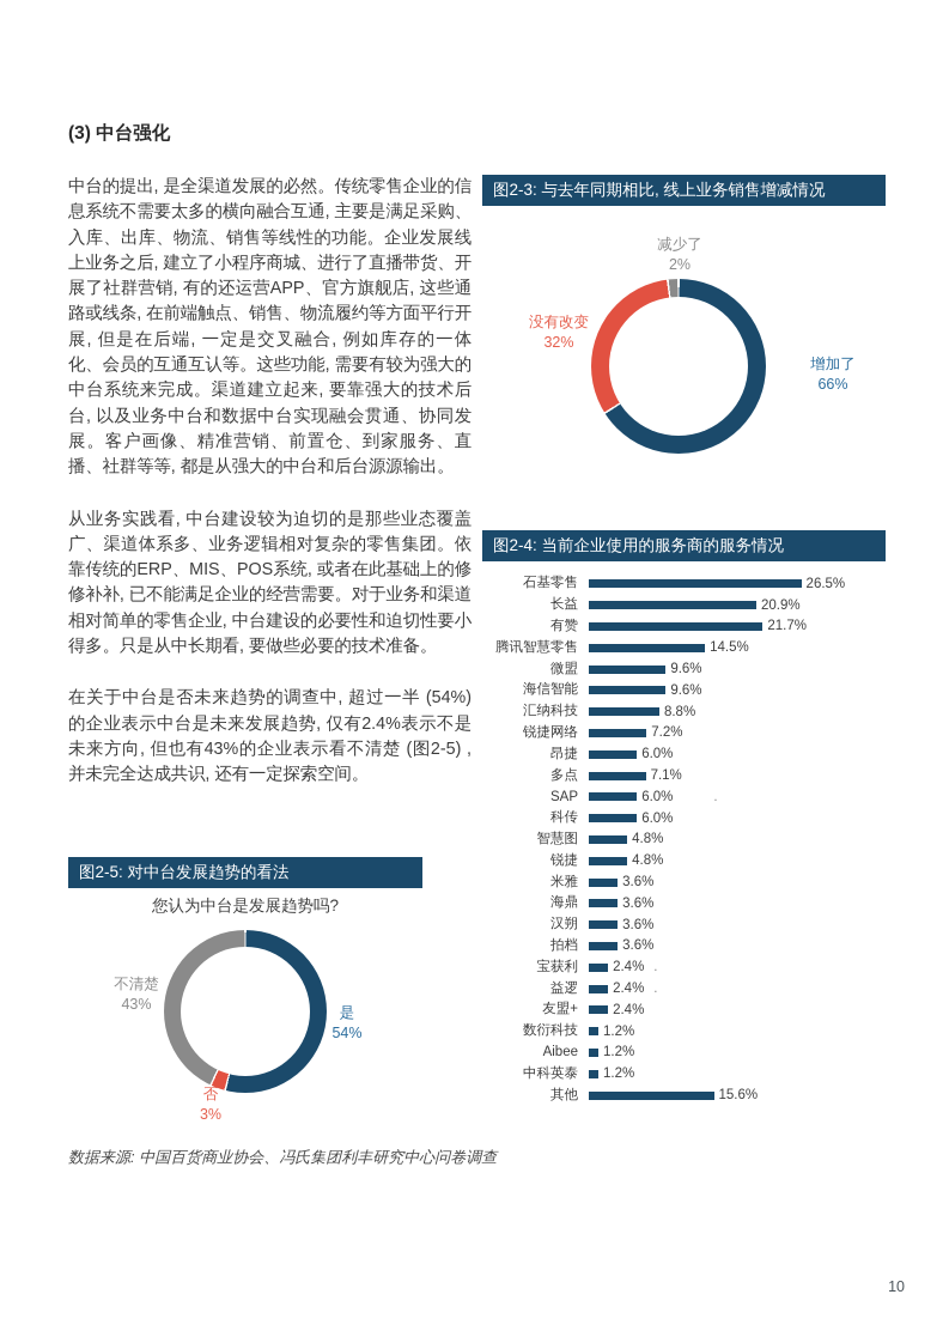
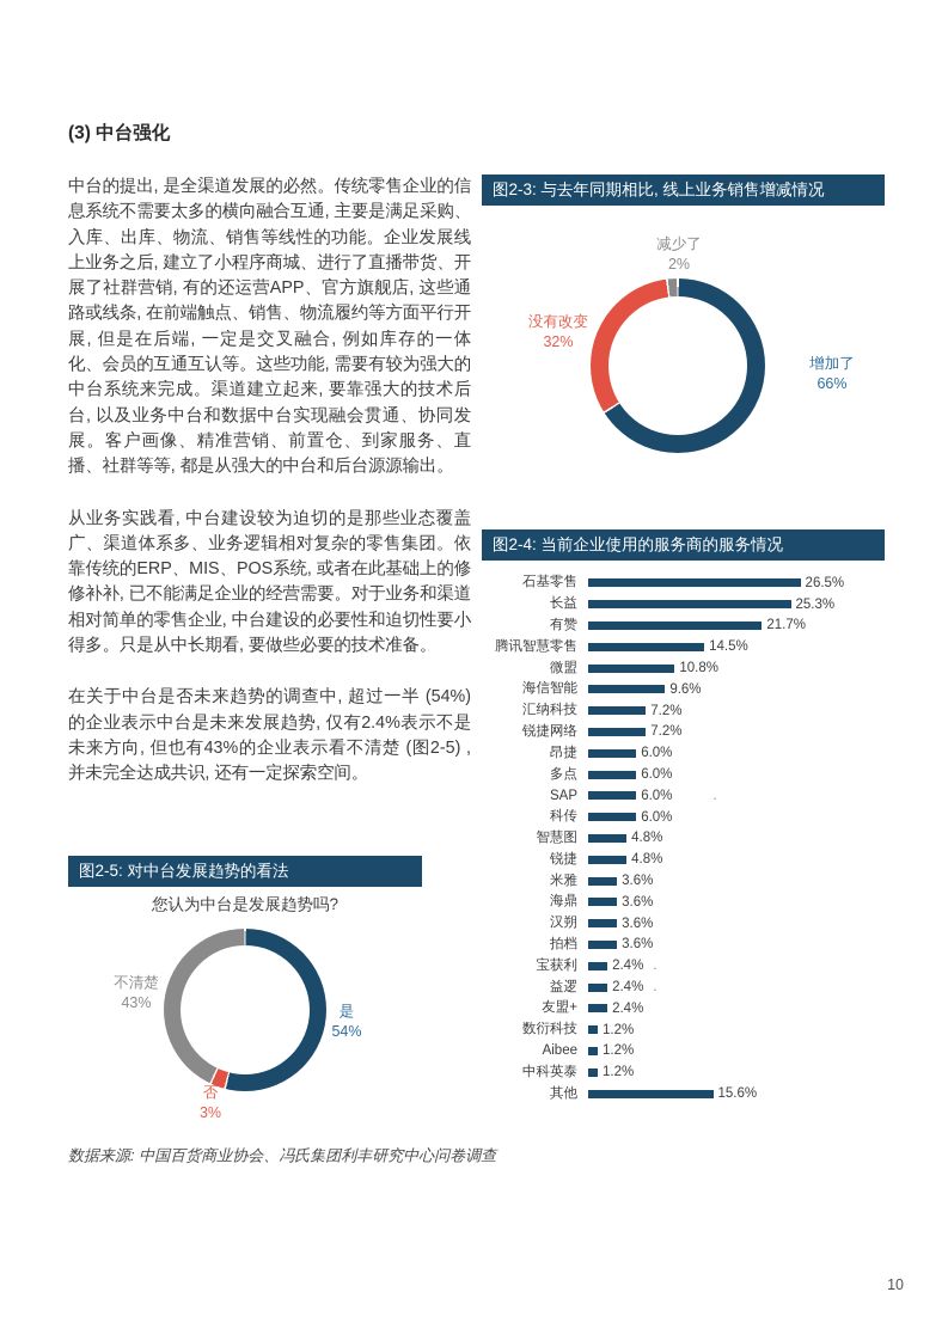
图2-4: 当前企业使用的服务商的服务情况/长益: 20.9% -> 25.3%
图2-4: 当前企业使用的服务商的服务情况/微盟: 9.6% -> 10.8%
图2-4: 当前企业使用的服务商的服务情况/汇纳科技: 8.8% -> 7.2%
图2-4: 当前企业使用的服务商的服务情况/多点: 7.1% -> 6.0%
